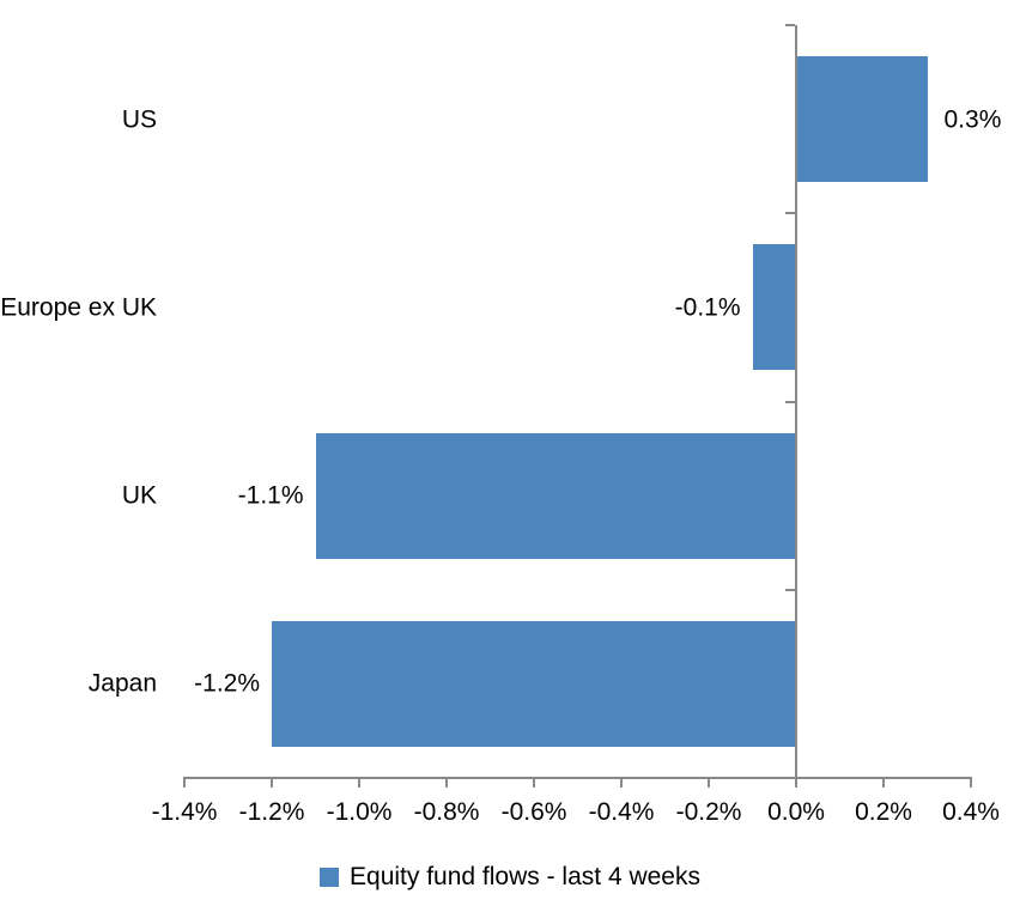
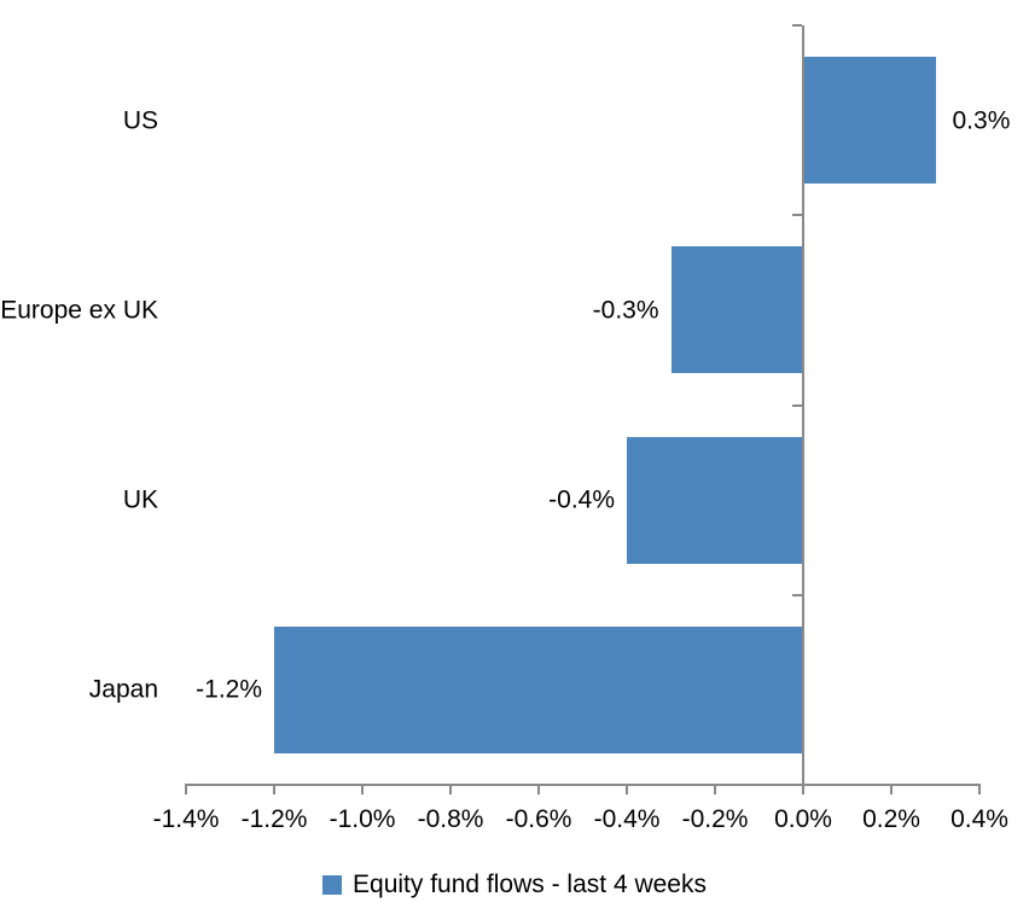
Europe ex UK: -0.1% -> -0.3%
UK: -1.1% -> -0.4%
